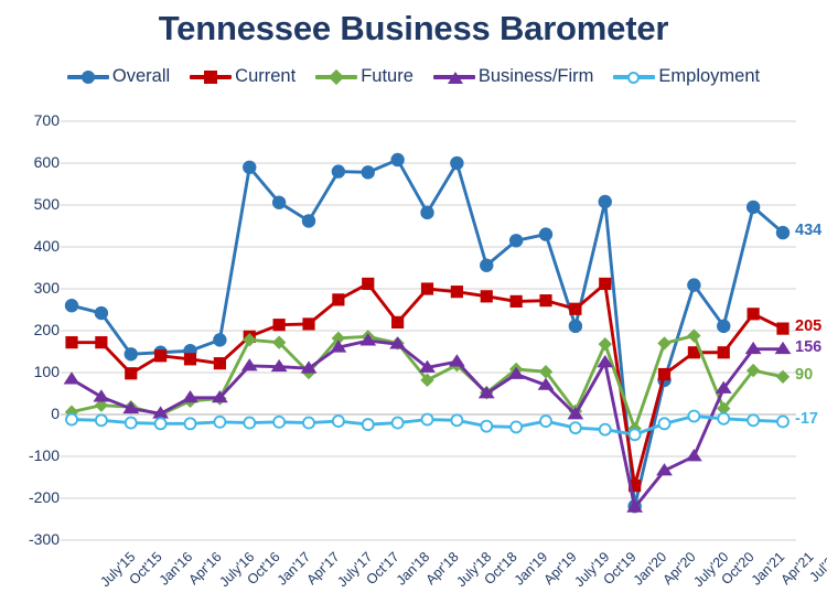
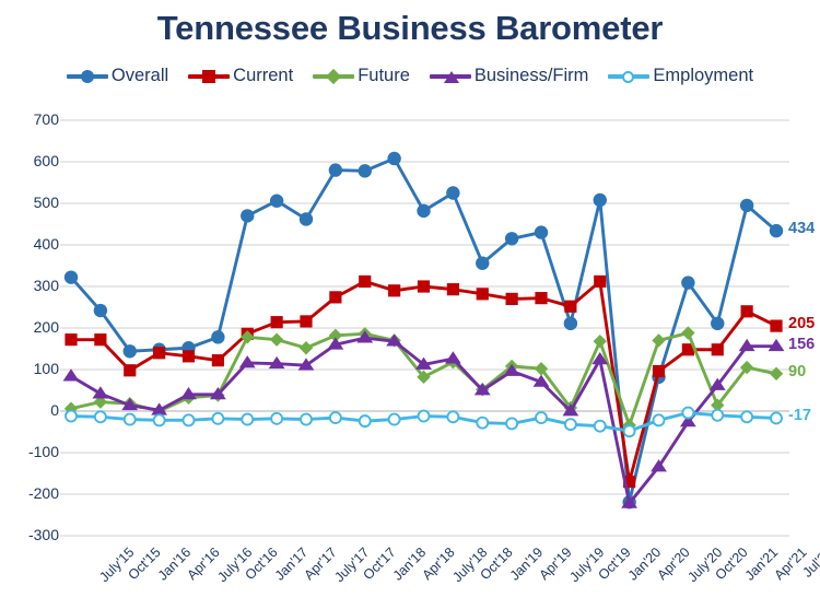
Overall/July'15: 260 -> 320
Overall/Jan'17: 590 -> 470
Future/July'17: 100 -> 150
Current/Apr'18: 220 -> 290
Overall/Oct'18: 600 -> 520
Business/Firm/Oct'20: -100 -> -30
